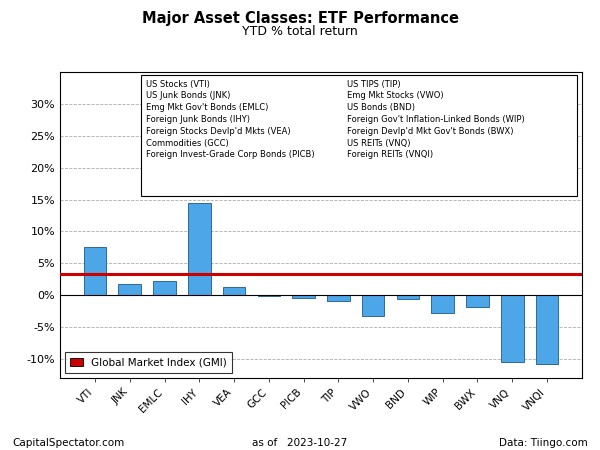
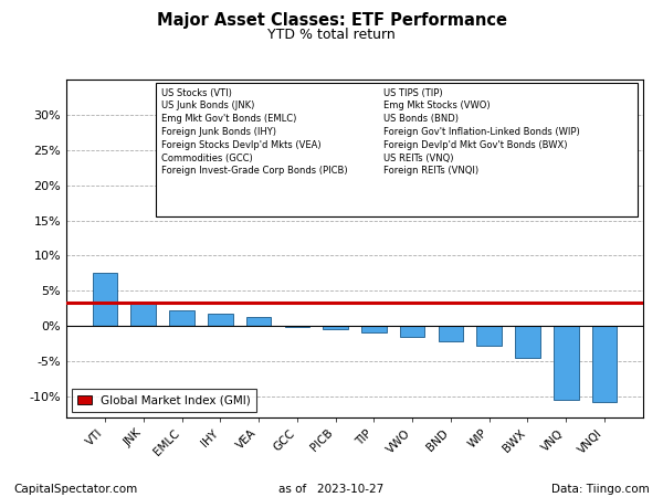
JNK: 1.8% -> 3.5%
IHY: 14.4% -> 1.8%
VWO: -3.2% -> -1.5%
BND: -0.6% -> -2.2%
BWX: -1.8% -> -4.5%
